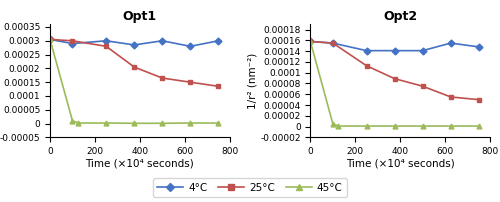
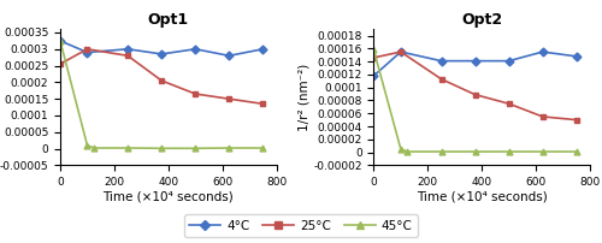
Opt1/4°C/0: 0.000305 -> 0.000325
Opt1/25°C/0: 0.000305 -> 0.000255
Opt1/45°C/0: 0.000305 -> 0.000325
Opt2/4°C/0: 0.000158 -> 0.000118
Opt2/25°C/0: 0.000158 -> 0.000146
